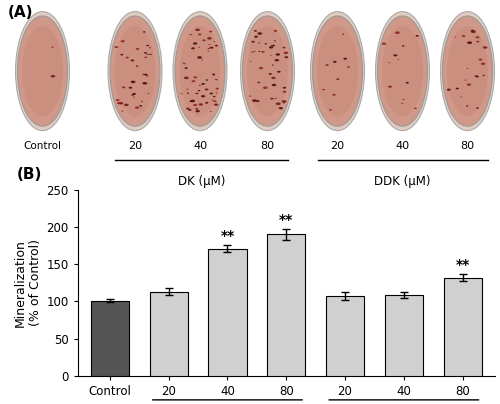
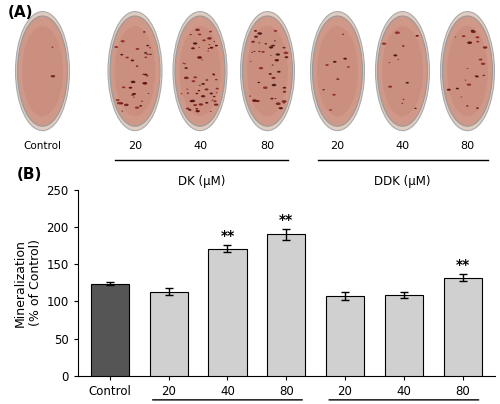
Control: 101 -> 124
